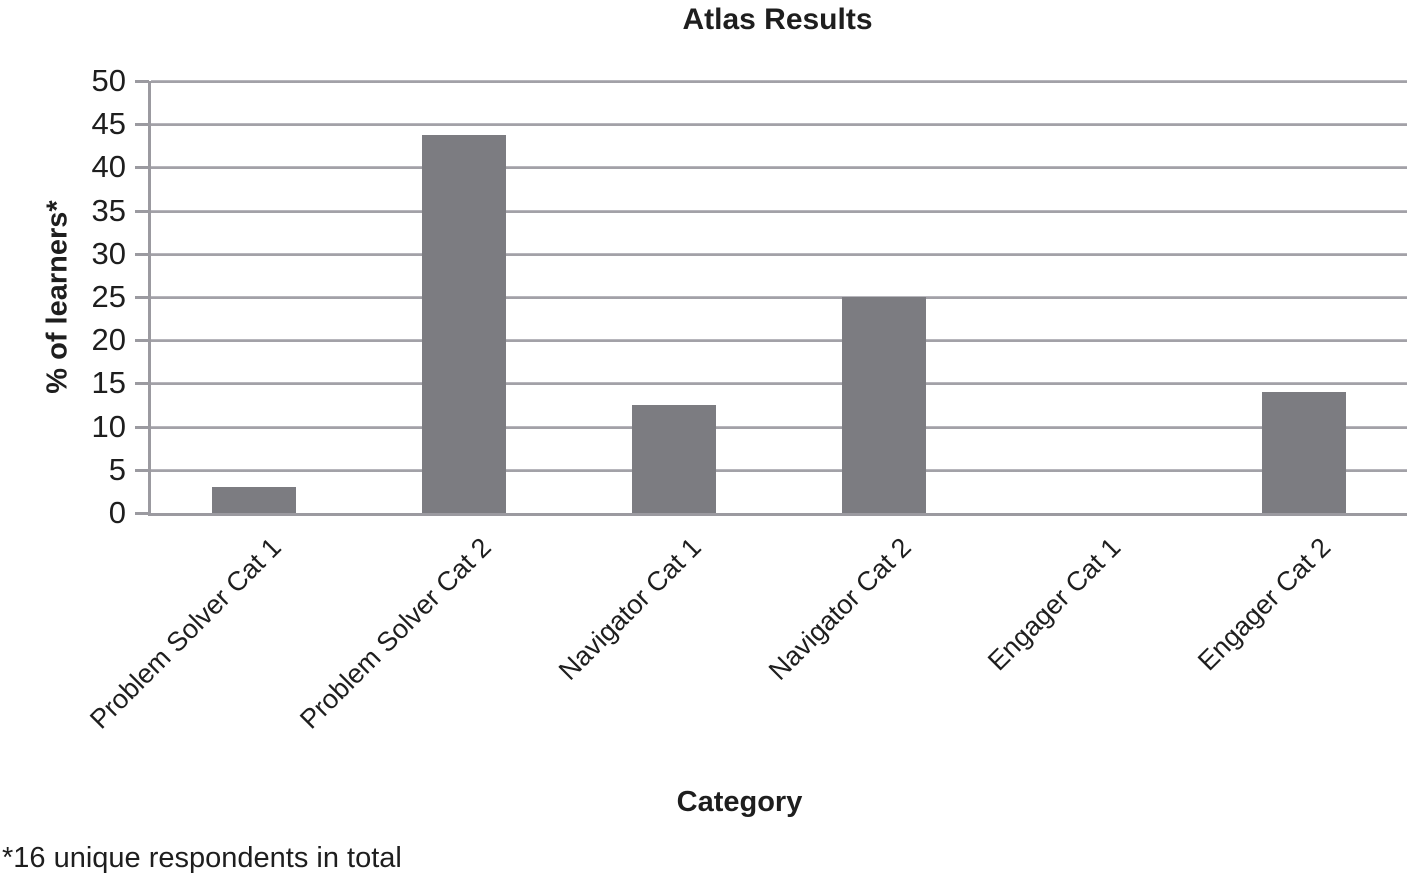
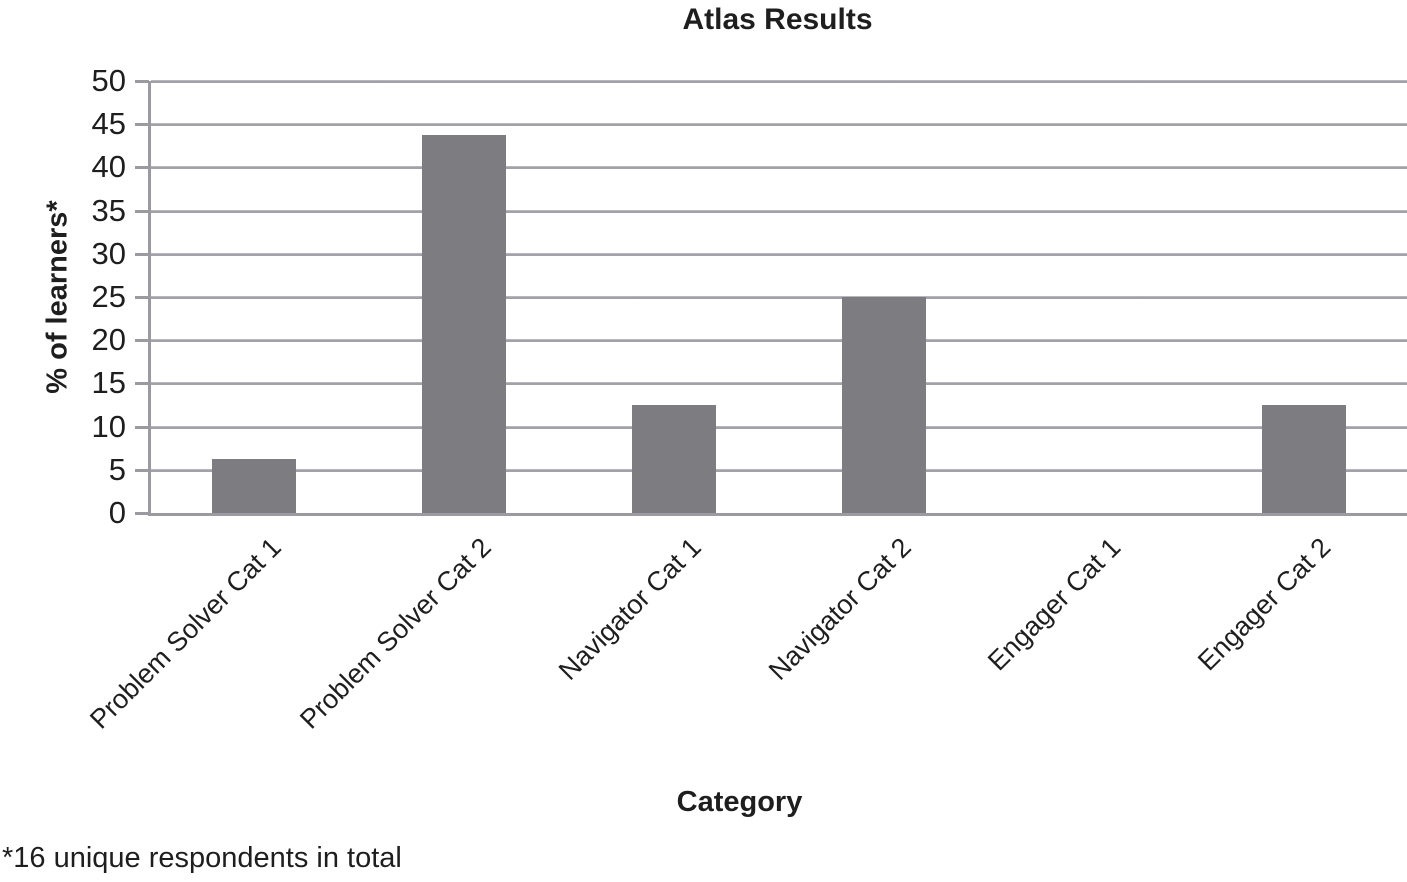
Problem Solver Cat 1: 3 -> 6
Engager Cat 2: 14 -> 12
